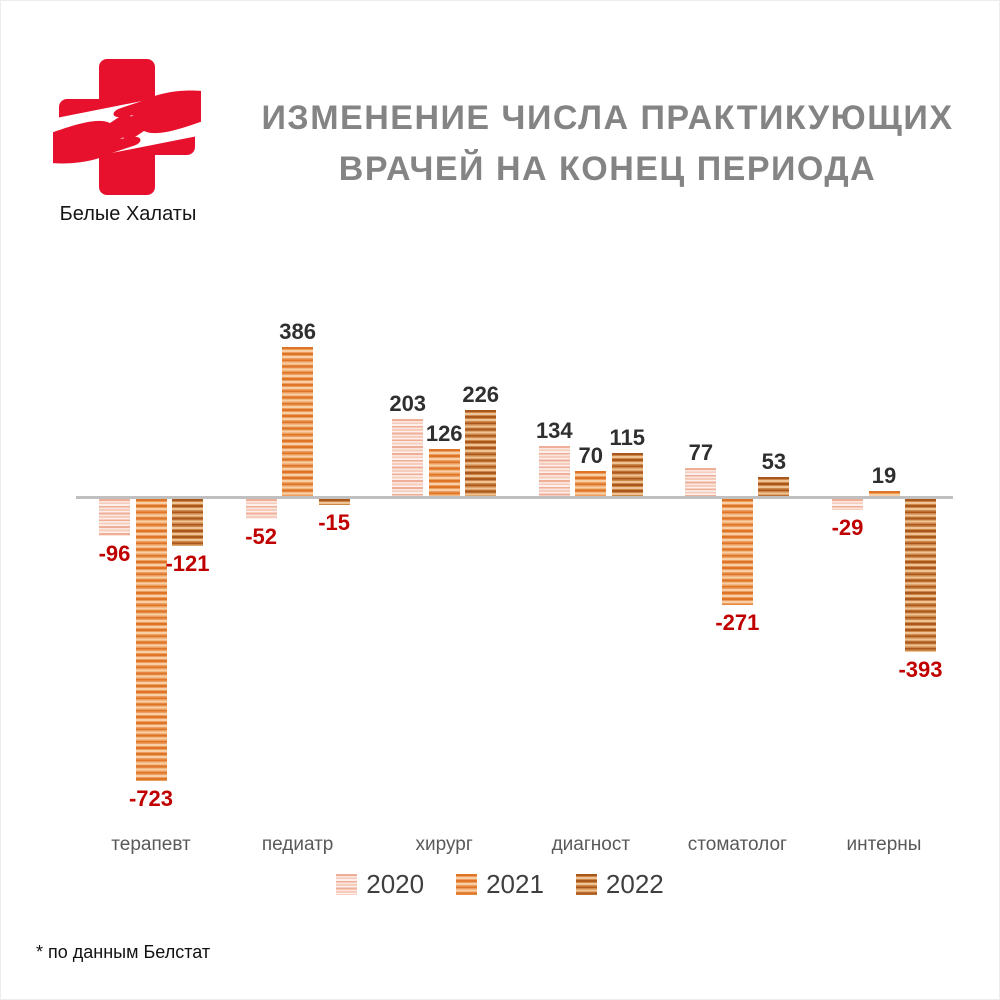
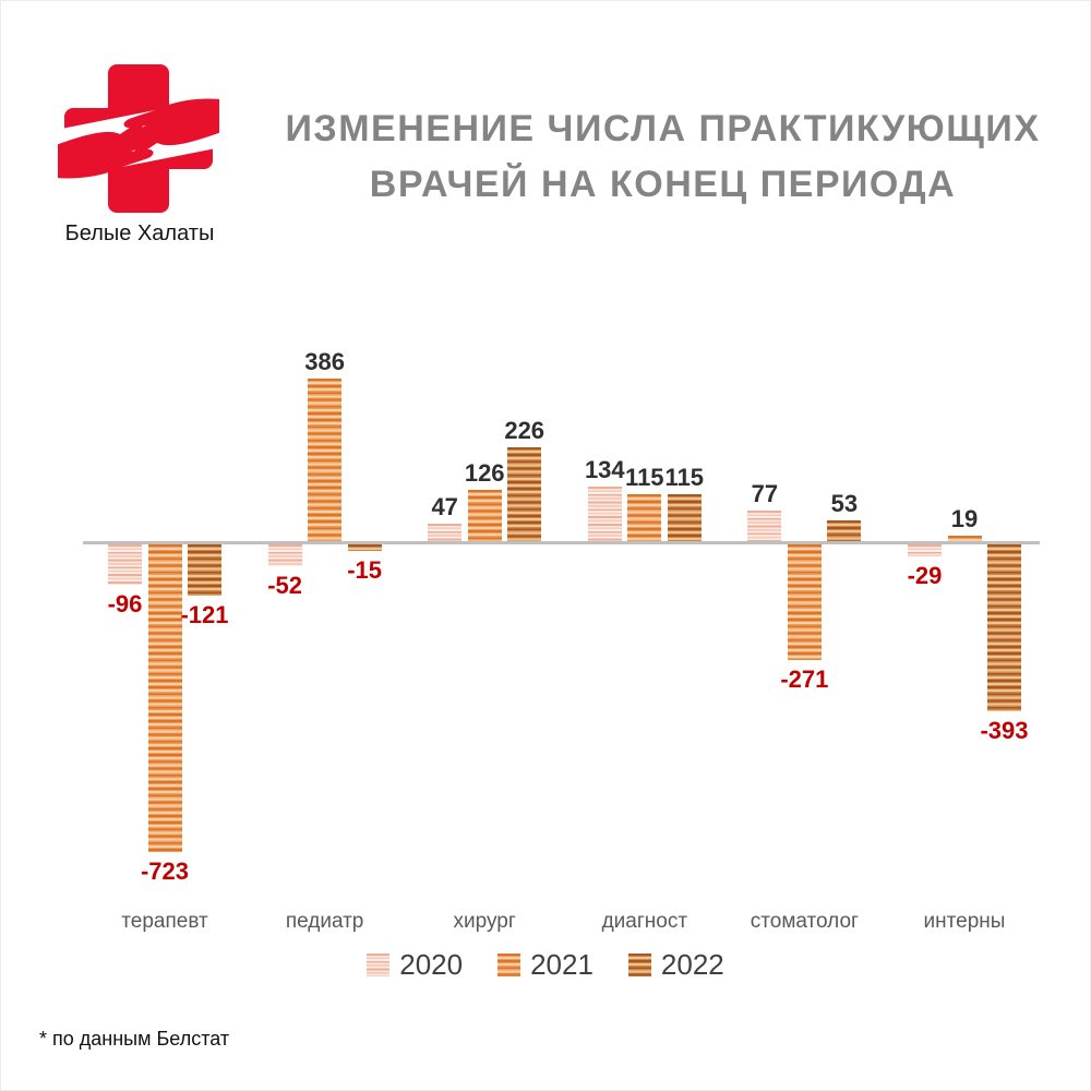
2020/хирург: 203 -> 47
2021/диагност: 70 -> 115
